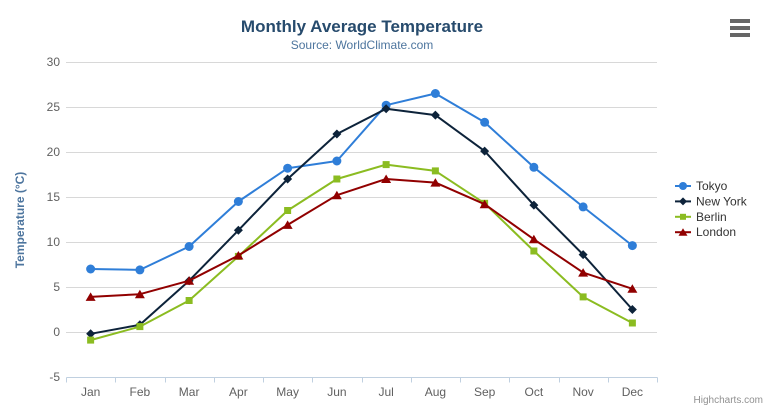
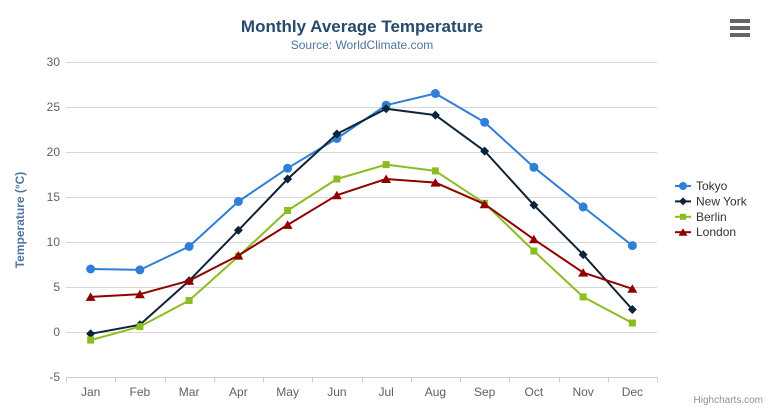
Tokyo/Jun: 19 -> 22
